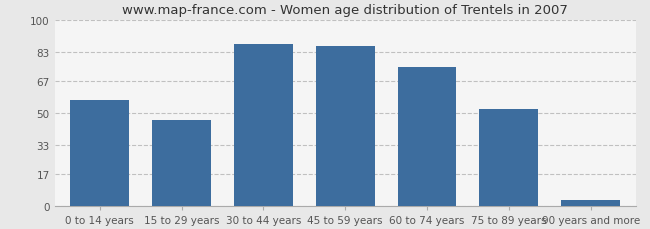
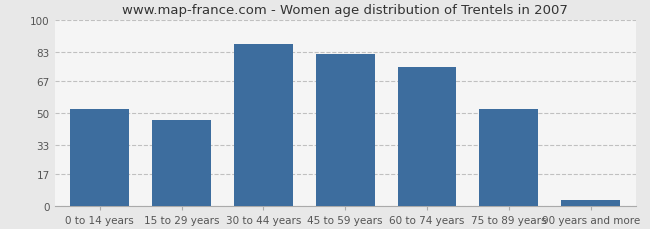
0 to 14 years: 57 -> 52
45 to 59 years: 86 -> 82
